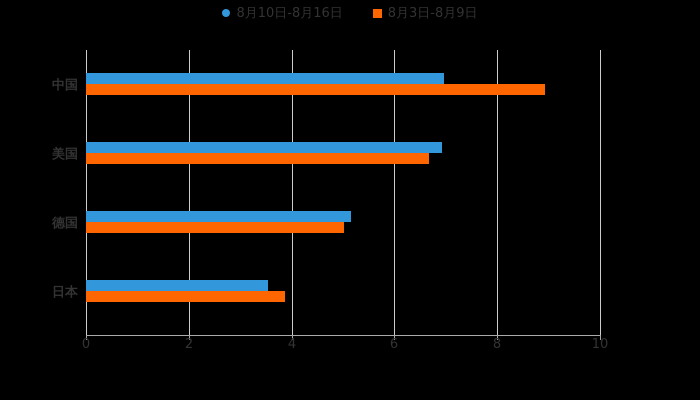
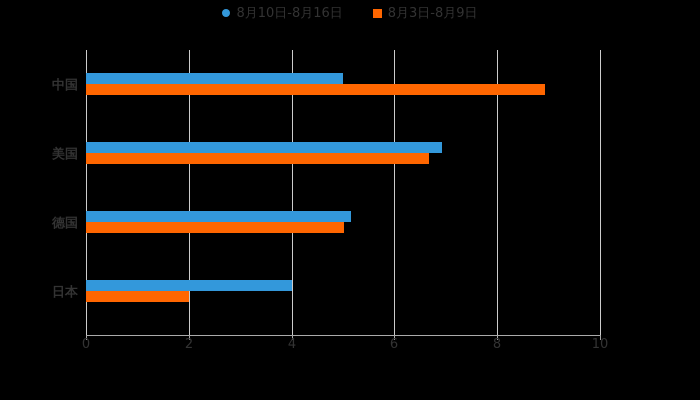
8月10日-8月16日/中国: 7.0 -> 5.0
8月10日-8月16日/日本: 3.5 -> 4.0
8月3日-8月9日/日本: 3.9 -> 2.0
